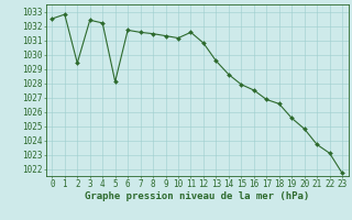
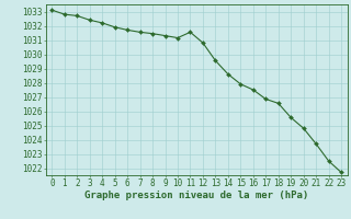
0: 1032.5 -> 1033.1
2: 1029.4 -> 1032.7
5: 1028.1 -> 1031.9
22: 1023.1 -> 1022.5
